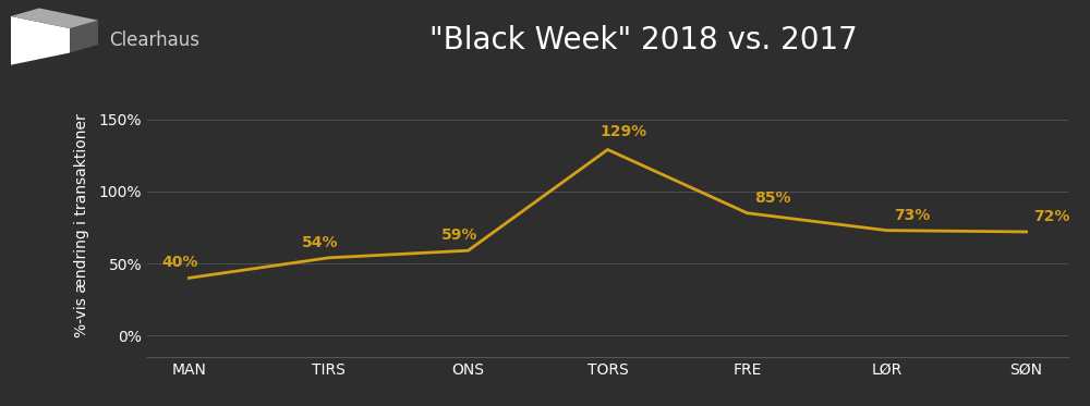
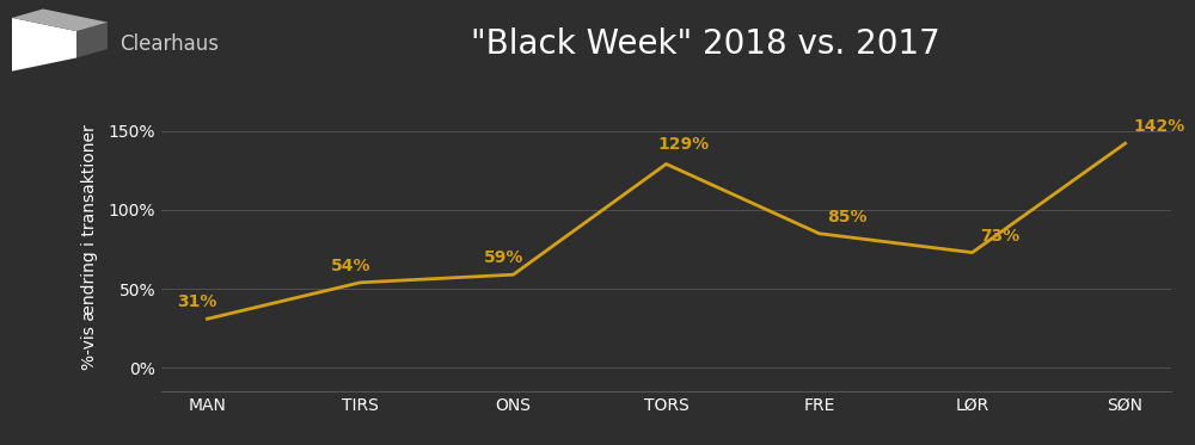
MAN: 40% -> 31%
SØN: 72% -> 142%
